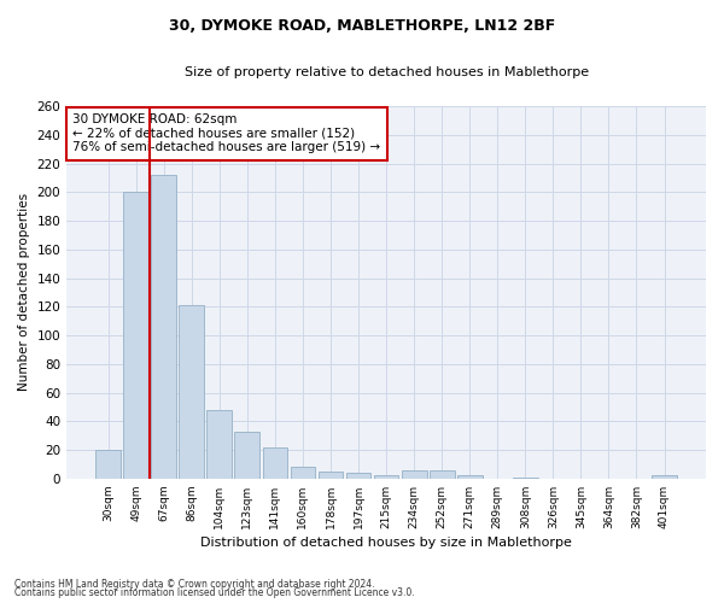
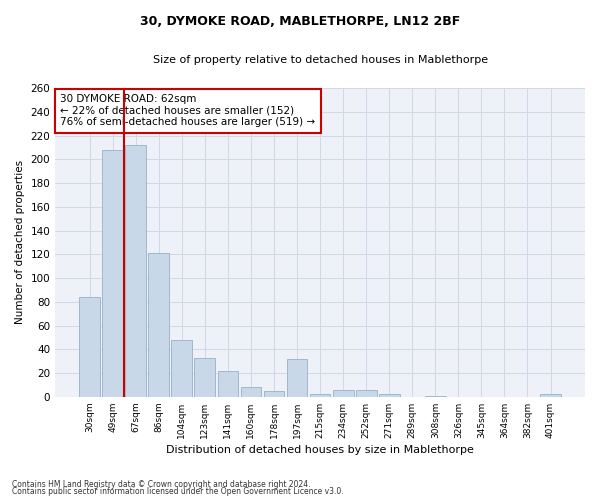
30sqm: 20 -> 84
49sqm: 200 -> 208
197sqm: 4 -> 32
